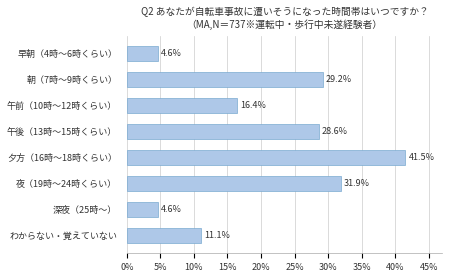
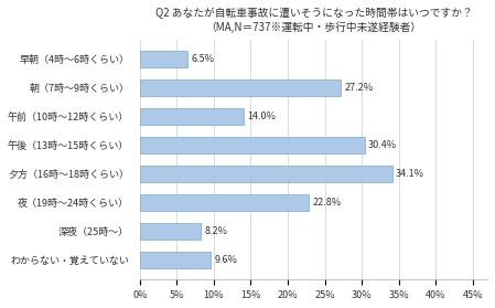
早朝（4時～6時くらい）: 4.6% -> 6.5%
朝（7時～9時くらい）: 29.2% -> 27.2%
午前（10時～12時くらい）: 16.4% -> 14.0%
午後（13時～15時くらい）: 28.6% -> 30.4%
夕方（16時～18時くらい）: 41.5% -> 34.1%
夜（19時～24時くらい）: 31.9% -> 22.8%
深夜（25時～）: 4.6% -> 8.2%
わからない・覚えていない: 11.1% -> 9.6%
